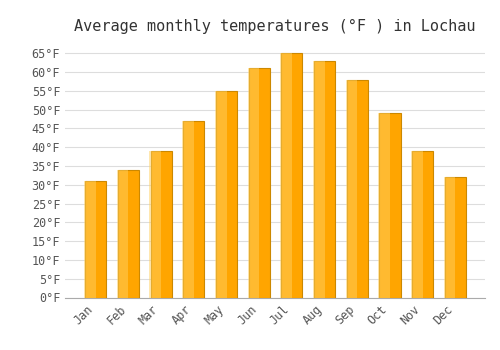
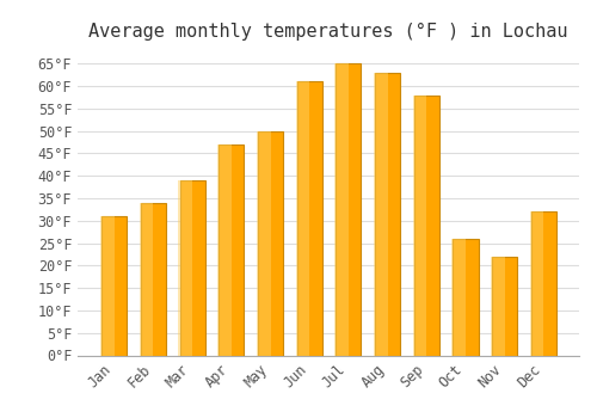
May: 55°F -> 50°F
Oct: 49°F -> 26°F
Nov: 39°F -> 22°F
